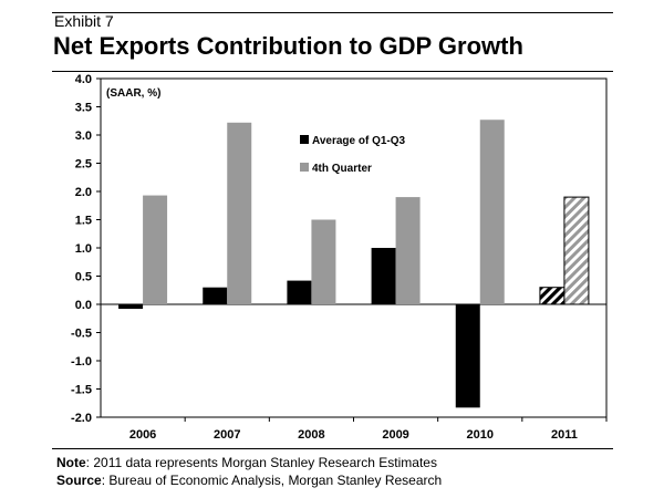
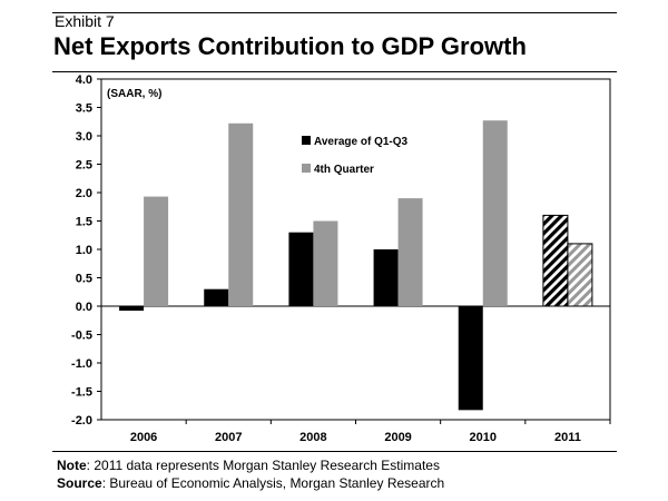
Average of Q1-Q3/2008: 0.4 -> 1.3
Average of Q1-Q3/2011: 0.3 -> 1.6
4th Quarter/2011: 1.9 -> 1.1
